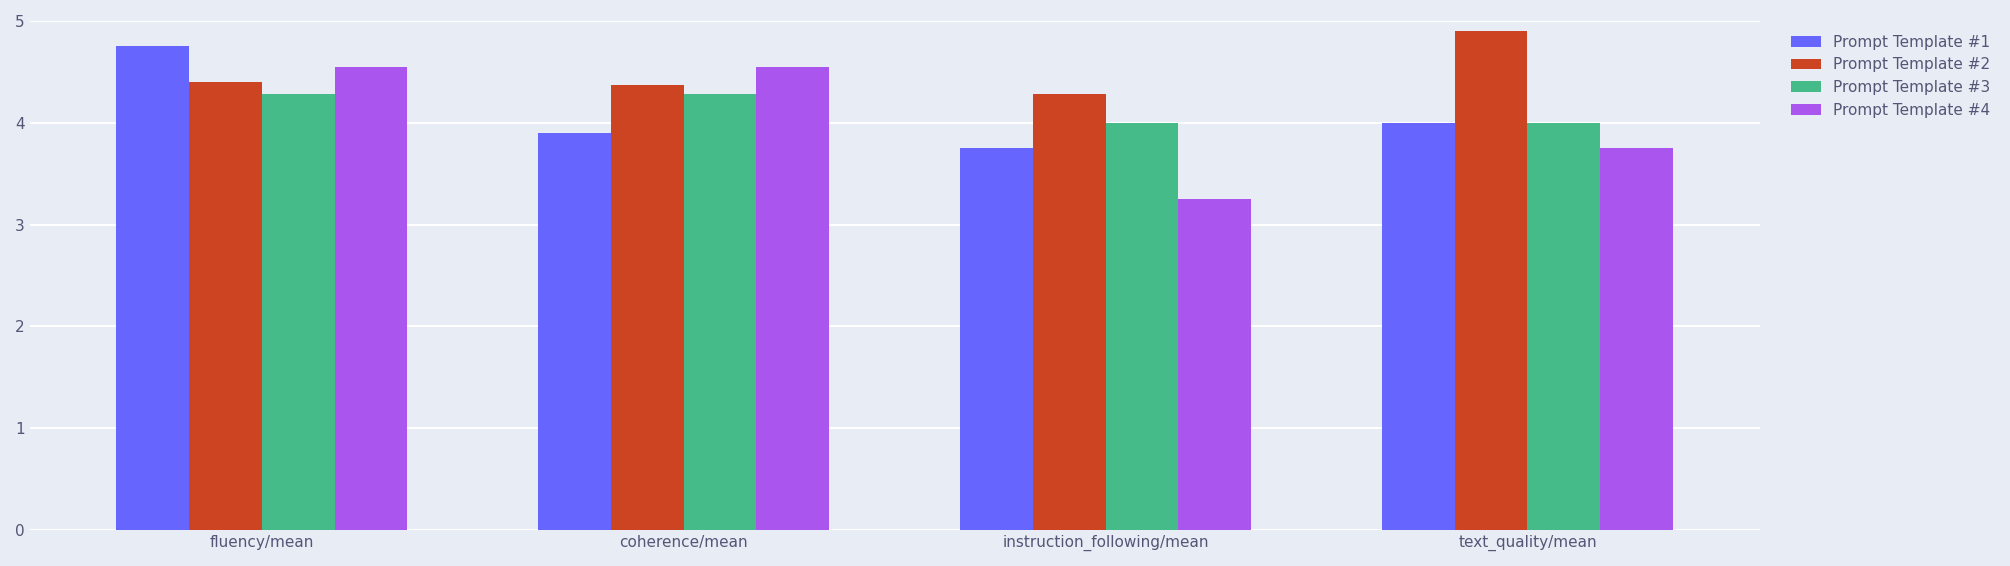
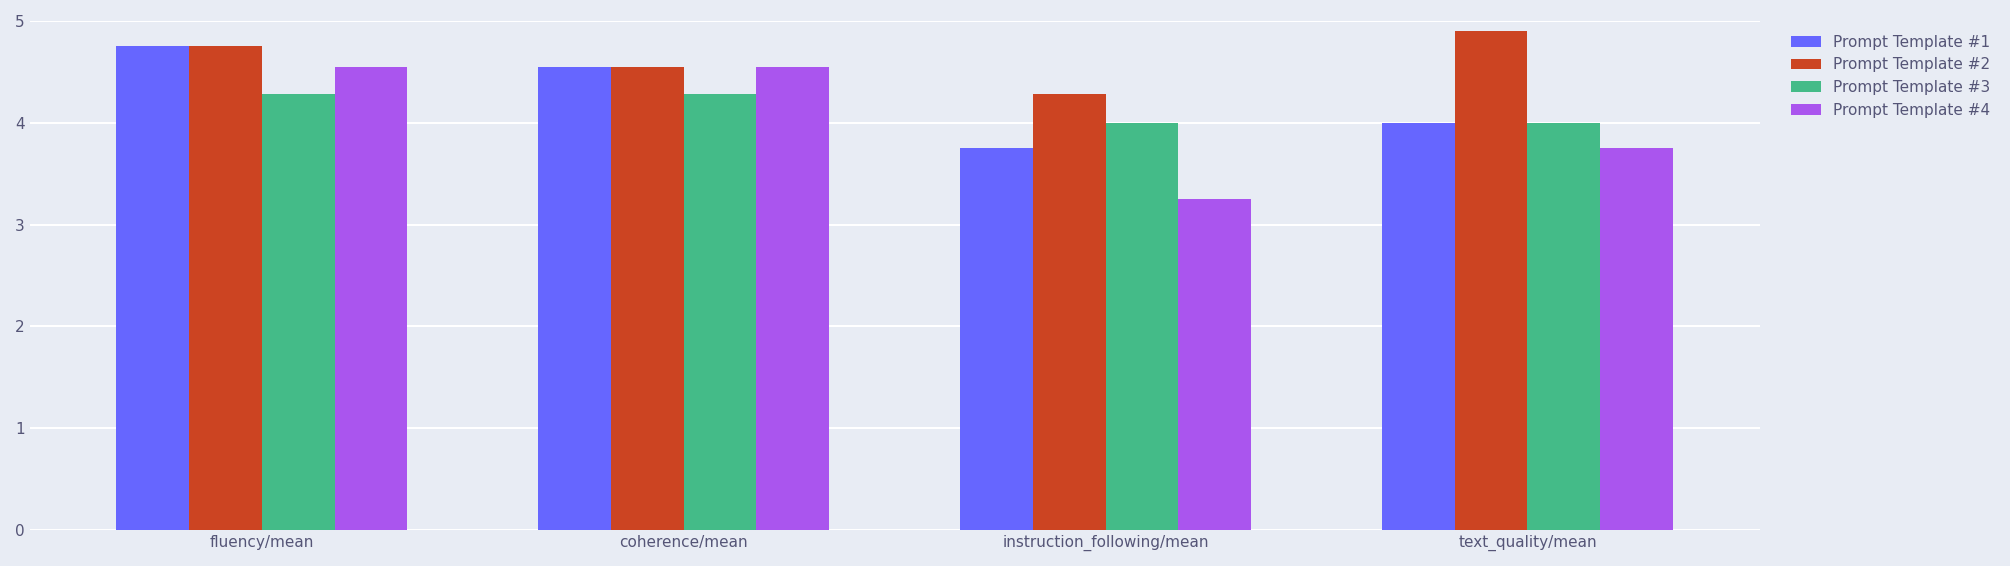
Prompt Template #2/fluency/mean: 4.40 -> 4.75
Prompt Template #1/coherence/mean: 3.90 -> 4.55
Prompt Template #2/coherence/mean: 4.37 -> 4.55
